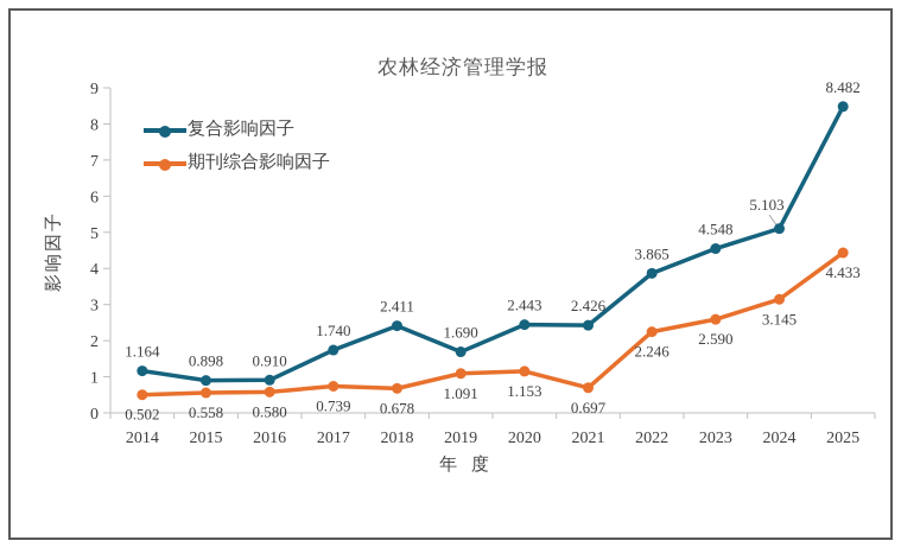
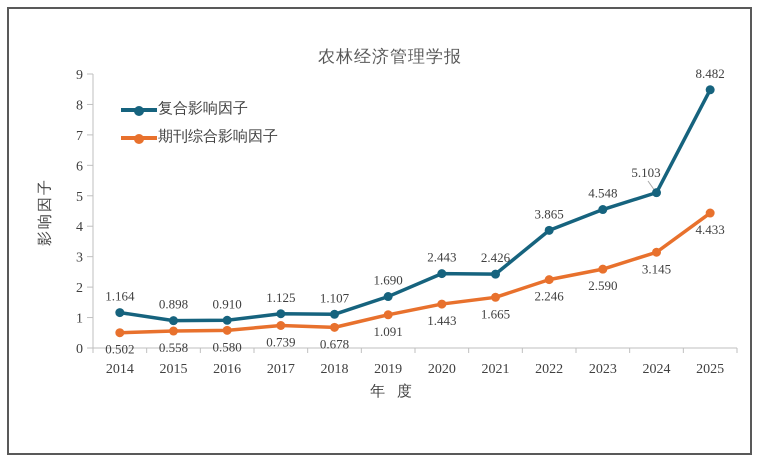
复合影响因子/2017: 1.740 -> 1.125
复合影响因子/2018: 2.411 -> 1.107
期刊综合影响因子/2020: 1.153 -> 1.443
期刊综合影响因子/2021: 0.697 -> 1.665
